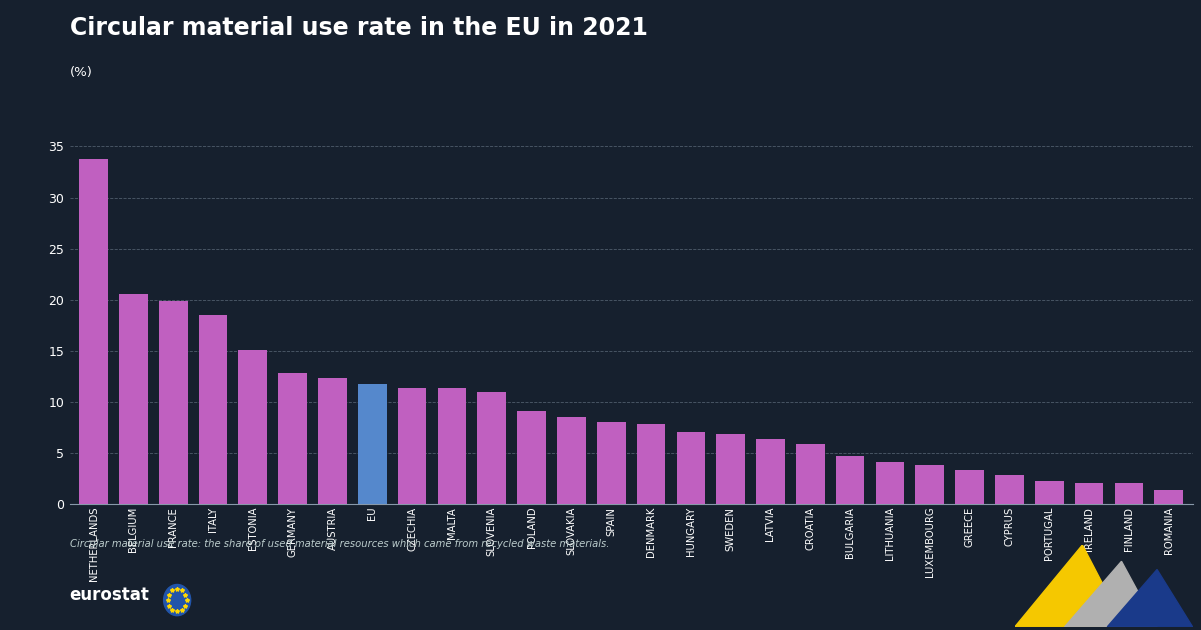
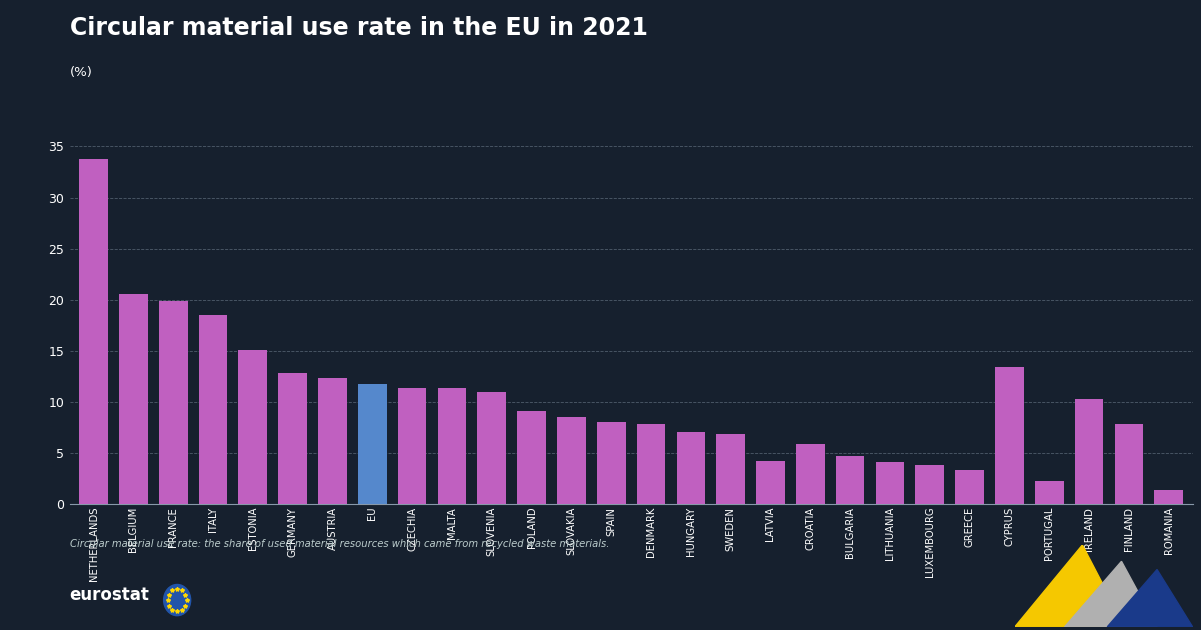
LATVIA: 6.4 -> 4.2
CYPRUS: 2.8 -> 13.4
IRELAND: 2.1 -> 10.3
FINLAND: 2.1 -> 7.8
